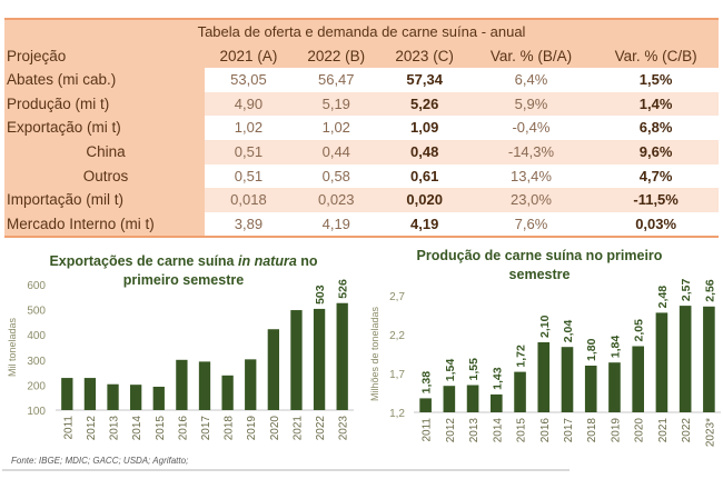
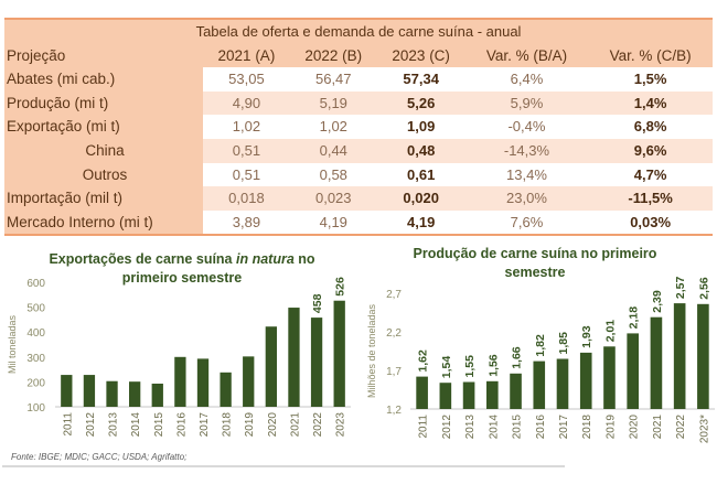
Exportações de carne suína in natura no primeiro semestre/2022: 503 -> 458
Produção de carne suína no primeiro semestre/2011: 1,38 -> 1,62
Produção de carne suína no primeiro semestre/2014: 1,43 -> 1,56
Produção de carne suína no primeiro semestre/2015: 1,72 -> 1,66
Produção de carne suína no primeiro semestre/2016: 2,10 -> 1,82
Produção de carne suína no primeiro semestre/2017: 2,04 -> 1,85
Produção de carne suína no primeiro semestre/2018: 1,80 -> 1,93
Produção de carne suína no primeiro semestre/2019: 1,84 -> 2,01
Produção de carne suína no primeiro semestre/2020: 2,05 -> 2,18
Produção de carne suína no primeiro semestre/2021: 2,48 -> 2,39
